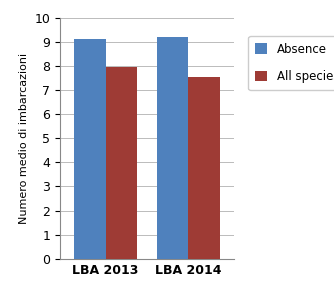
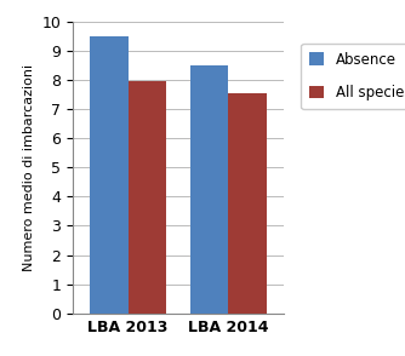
Absence/LBA 2013: 9.1 -> 9.5
Absence/LBA 2014: 9.2 -> 8.5
